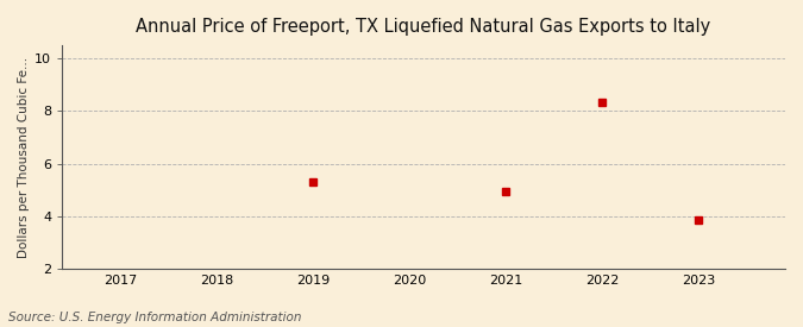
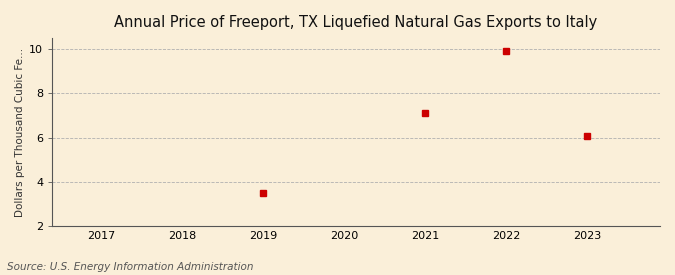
2019: 5.30 -> 3.50
2021: 4.95 -> 7.10
2022: 8.35 -> 9.90
2023: 3.85 -> 6.05
